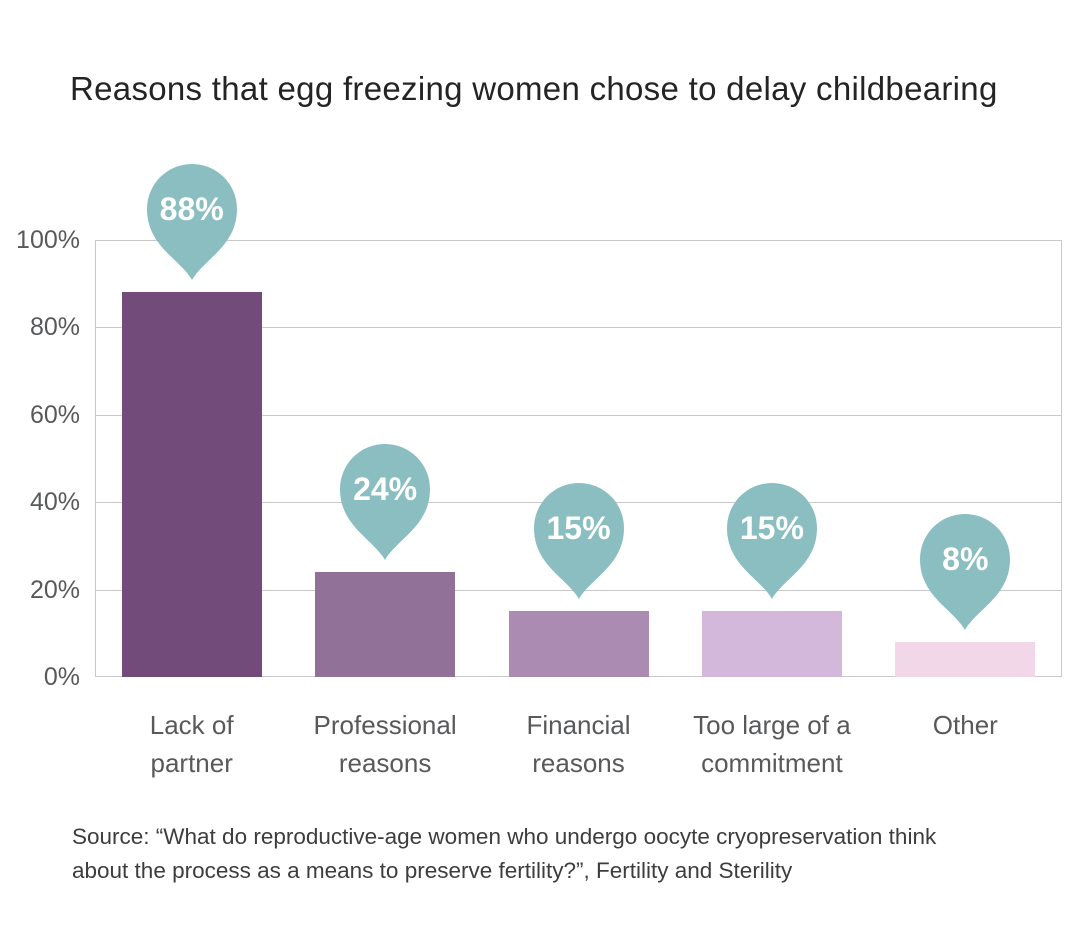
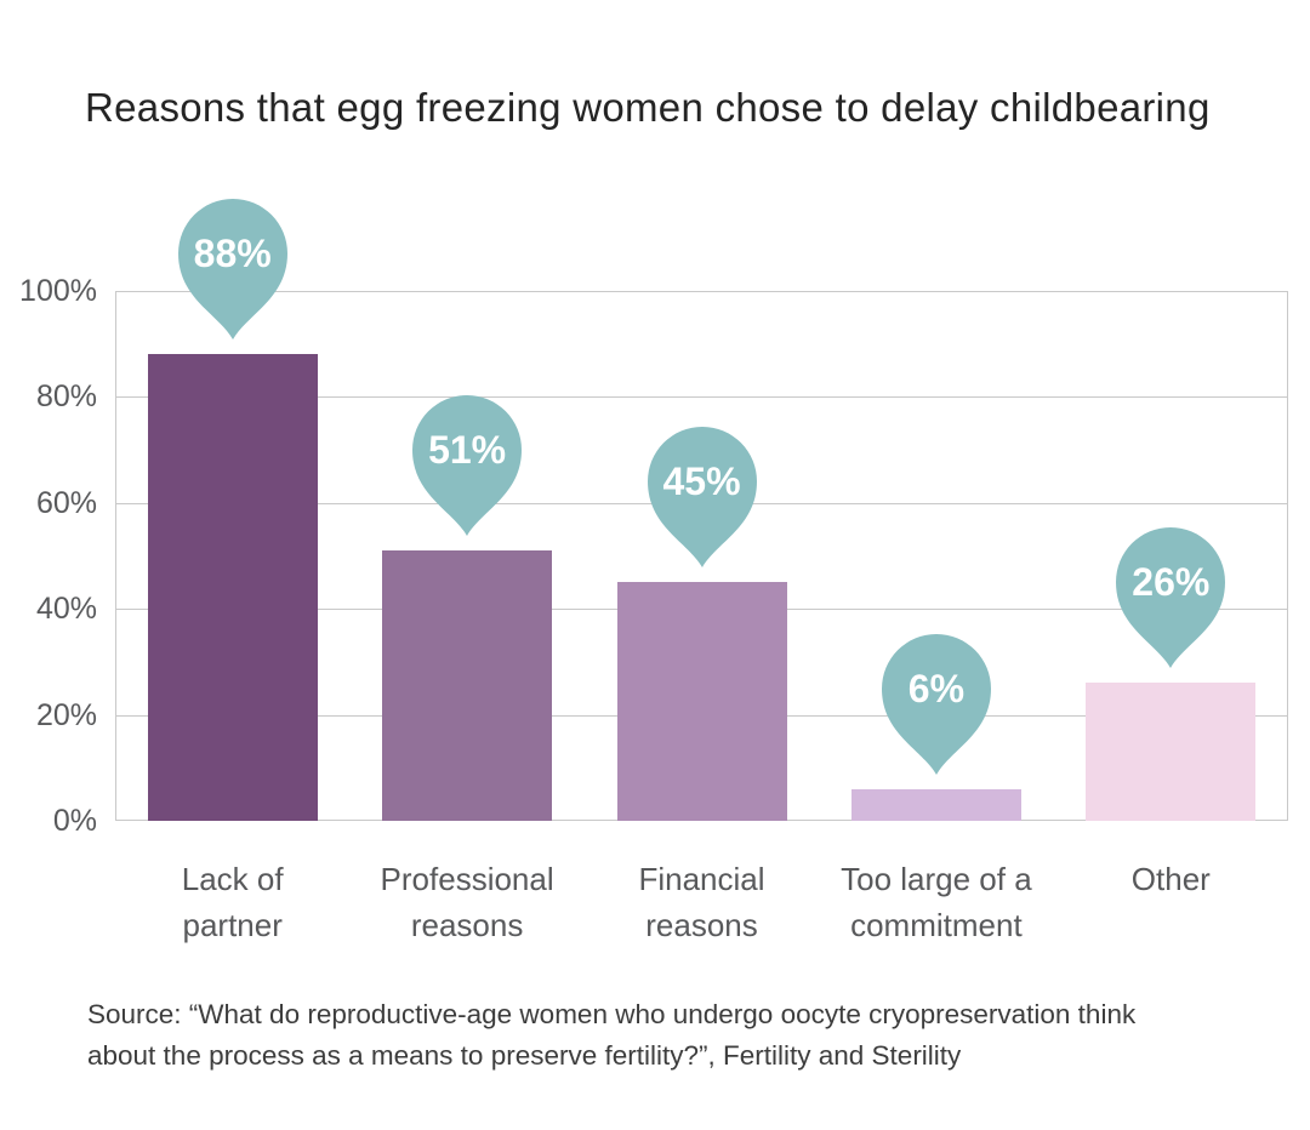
Professional reasons: 24% -> 51%
Financial reasons: 15% -> 45%
Too large of a commitment: 15% -> 6%
Other: 8% -> 26%
